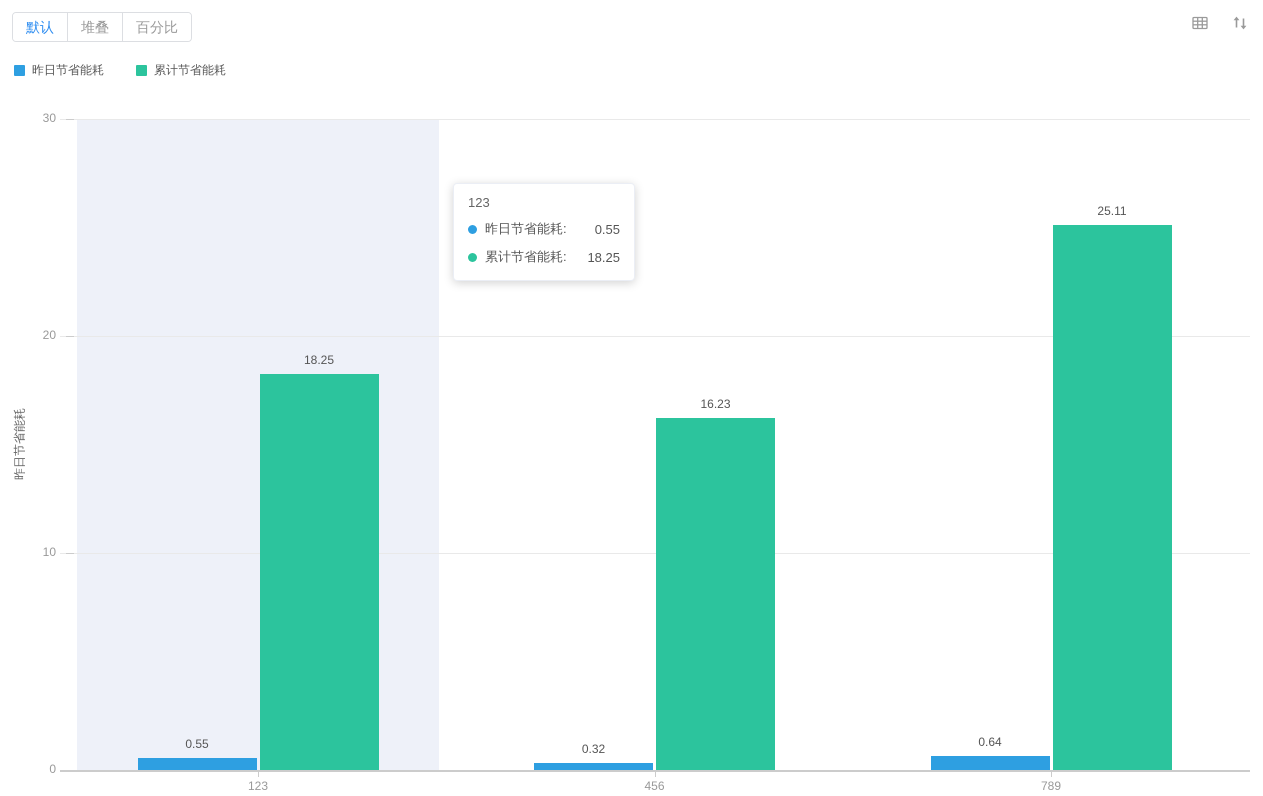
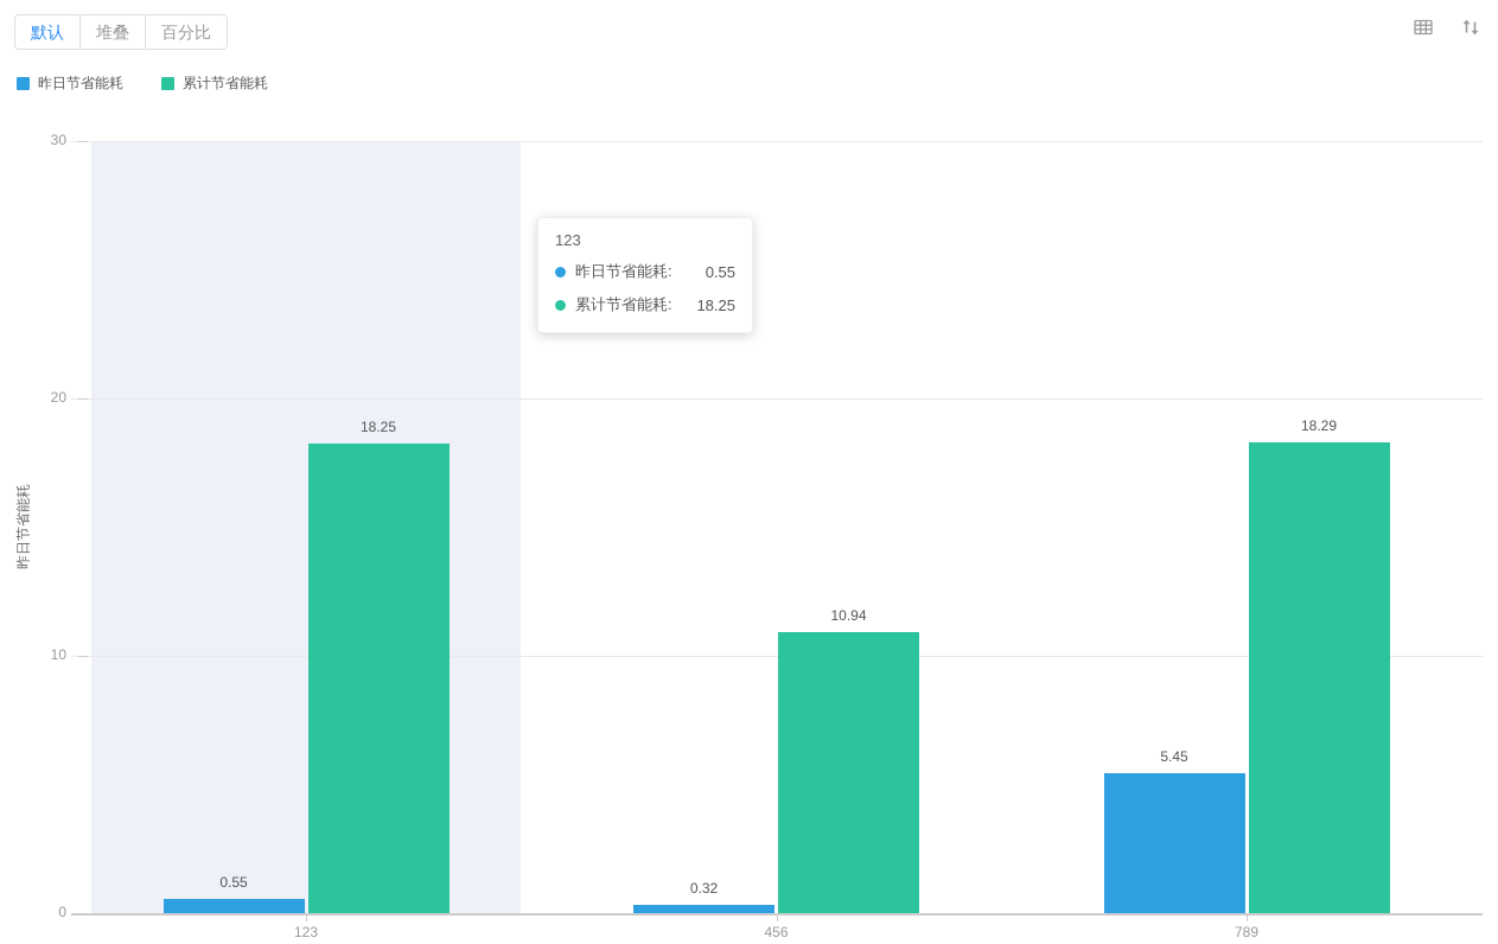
累计节省能耗/456: 16.23 -> 10.94
昨日节省能耗/789: 0.64 -> 5.45
累计节省能耗/789: 25.11 -> 18.29
